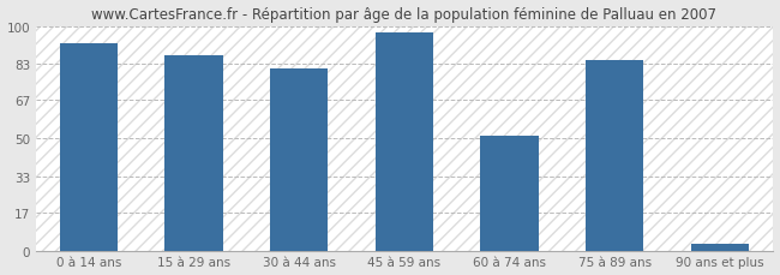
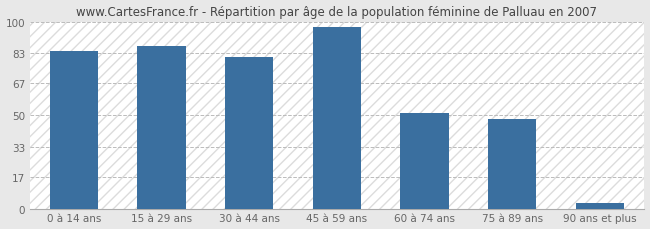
0 à 14 ans: 92 -> 84
75 à 89 ans: 85 -> 48
